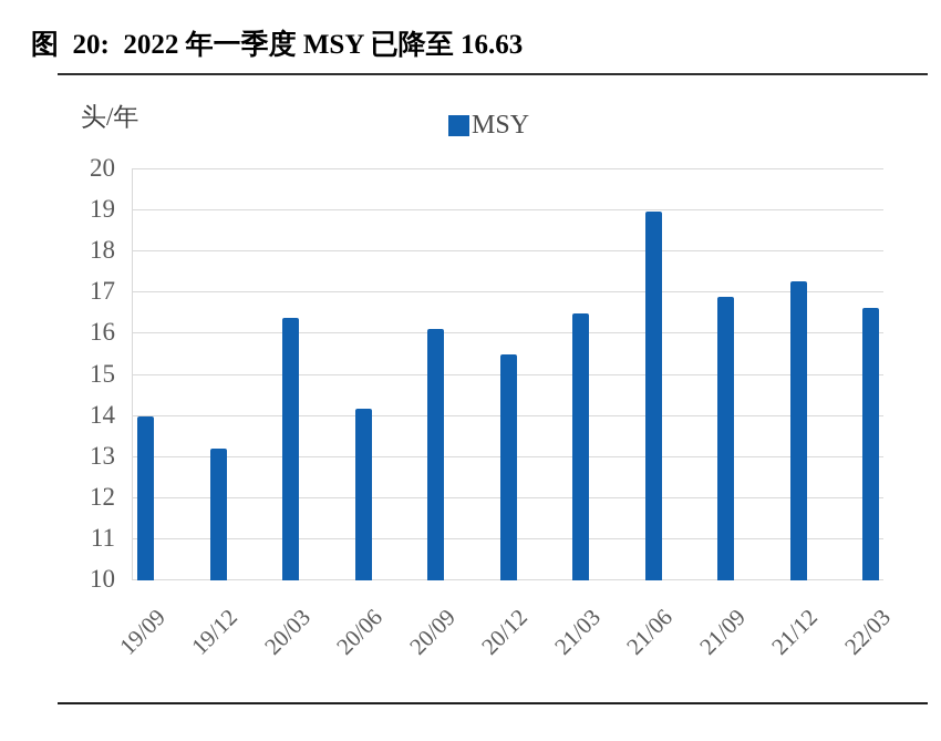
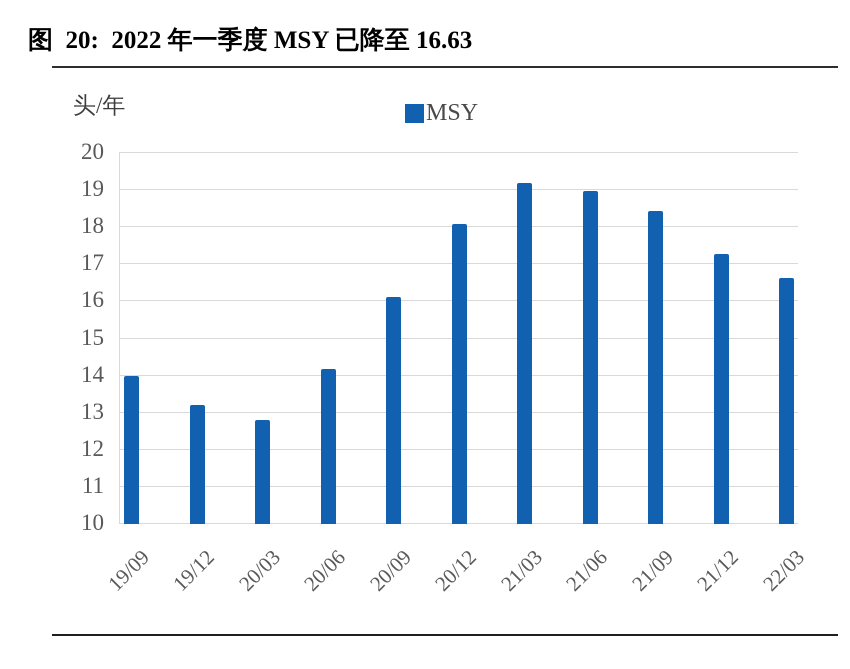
20/03: 16.4 -> 12.8
20/12: 15.5 -> 18.1
21/03: 16.5 -> 19.2
21/09: 16.9 -> 18.4
